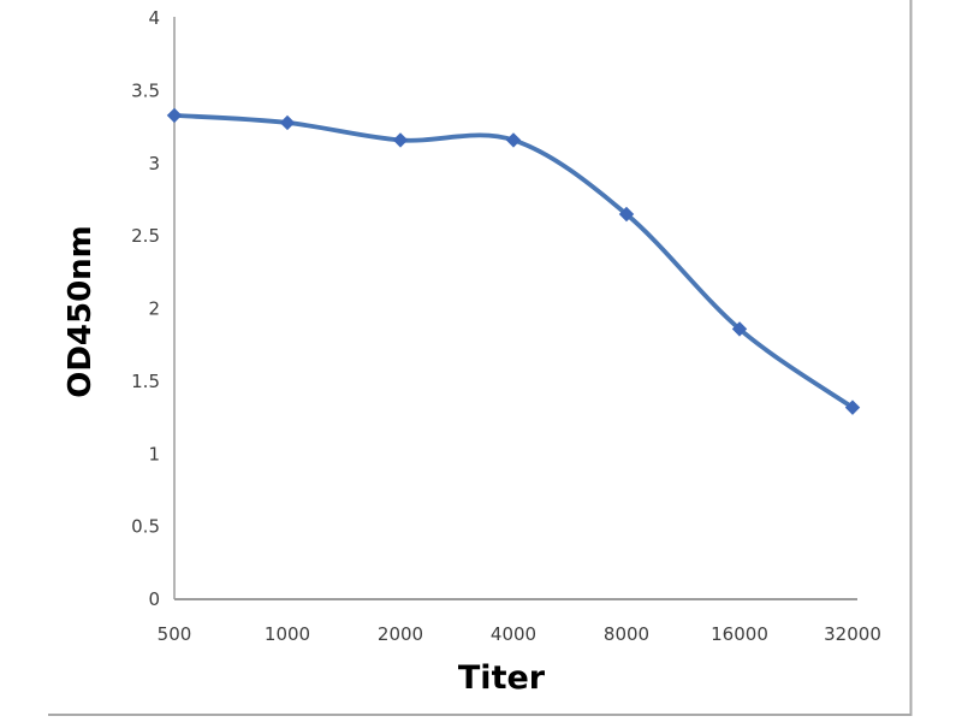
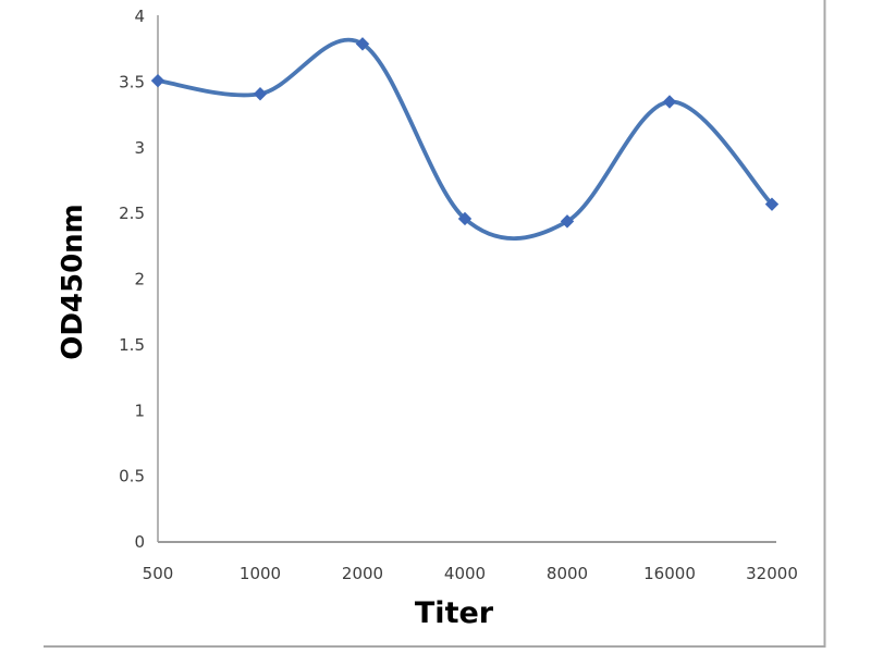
500: 3.33 -> 3.51
1000: 3.28 -> 3.41
2000: 3.16 -> 3.79
4000: 3.16 -> 2.46
8000: 2.65 -> 2.44
16000: 1.86 -> 3.35
32000: 1.32 -> 2.57
